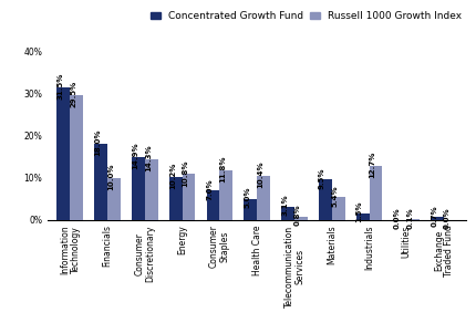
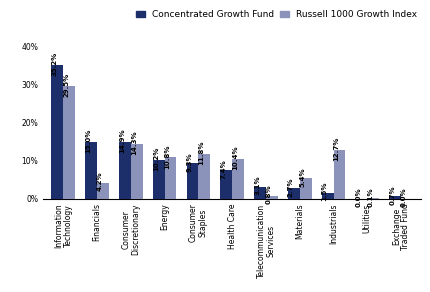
Concentrated Growth Fund/Information Technology: 31.5% -> 35.2%
Concentrated Growth Fund/Financials: 18.0% -> 15.0%
Russell 1000 Growth Index/Financials: 10.0% -> 4.2%
Concentrated Growth Fund/Consumer Staples: 7.0% -> 9.3%
Concentrated Growth Fund/Health Care: 5.0% -> 7.4%
Concentrated Growth Fund/Materials: 9.5% -> 2.7%
